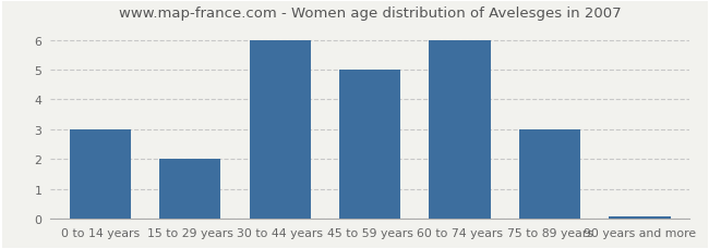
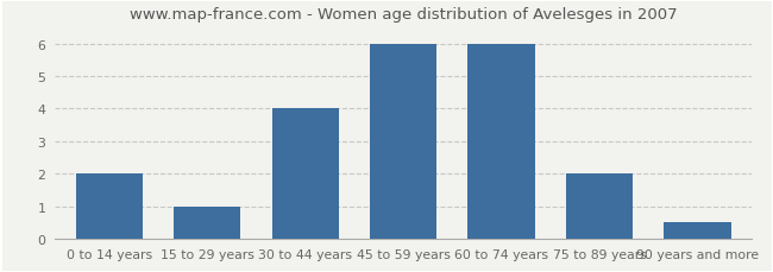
0 to 14 years: 3.00 -> 2.00
15 to 29 years: 2.00 -> 1.00
30 to 44 years: 6.00 -> 4.00
45 to 59 years: 5.00 -> 6.00
75 to 89 years: 3.00 -> 2.00
90 years and more: 0.07 -> 0.50
